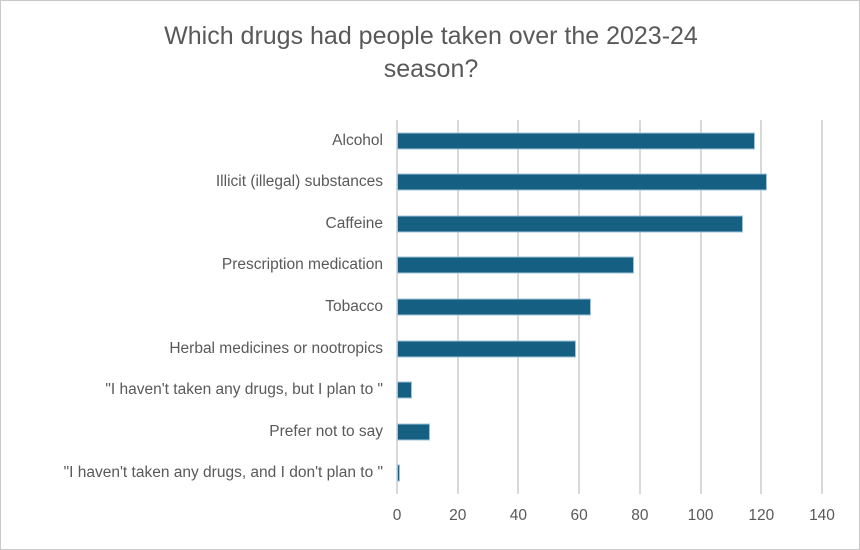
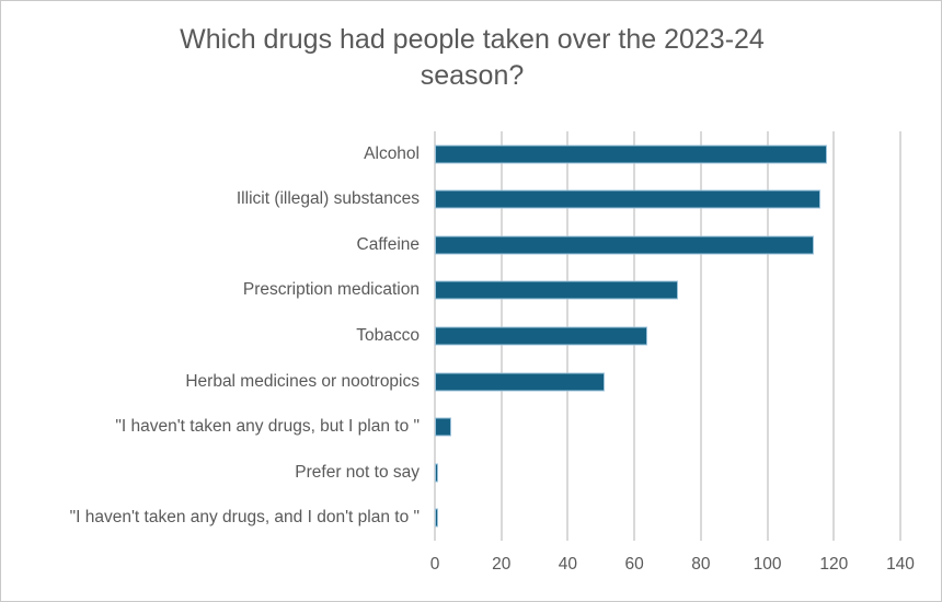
Illicit (illegal) substances: 122 -> 116
Prescription medication: 78 -> 73
Herbal medicines or nootropics: 59 -> 51
Prefer not to say: 11 -> 1
